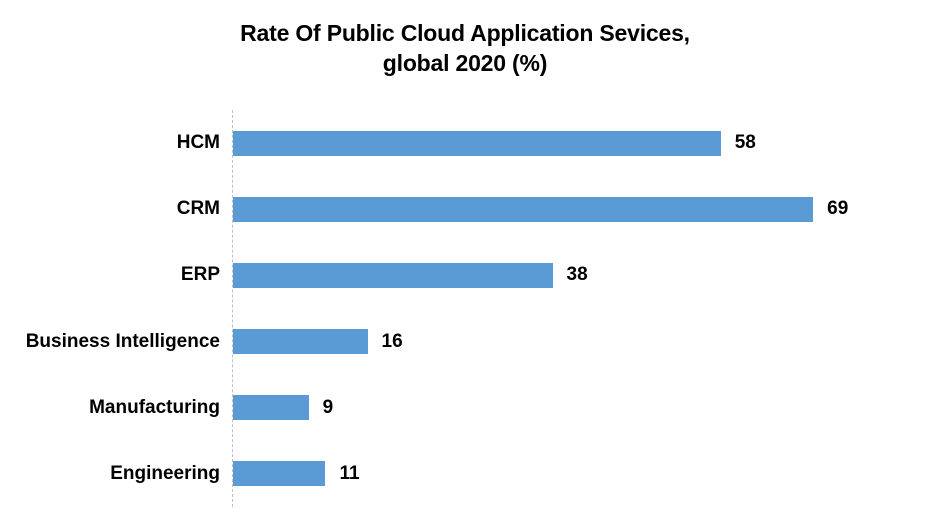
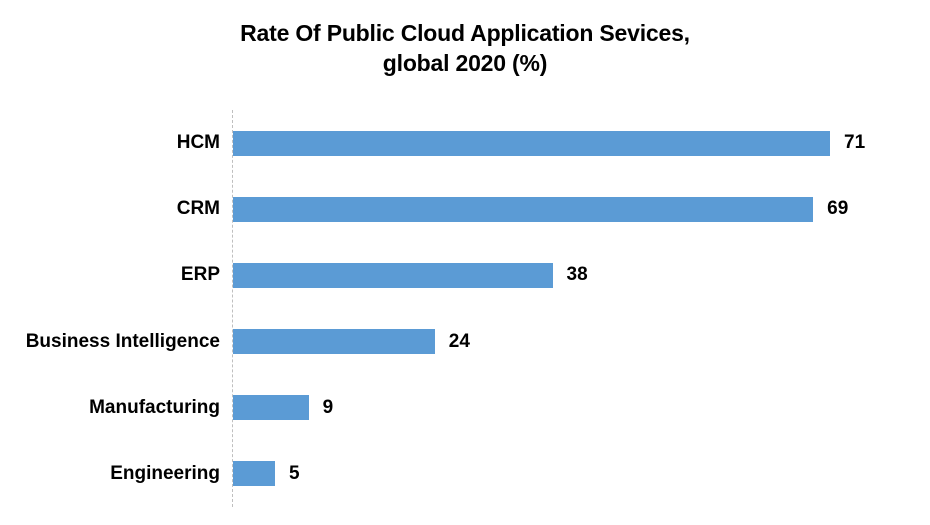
HCM: 58 -> 71
Business Intelligence: 16 -> 24
Engineering: 11 -> 5
